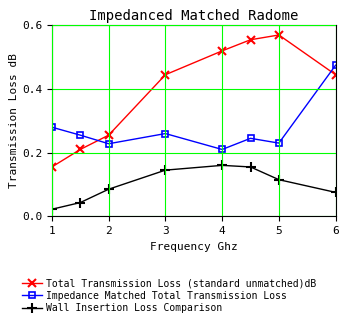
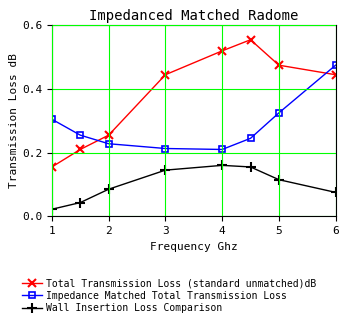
Impedance Matched Total Transmission Loss/1: 0.280 -> 0.305
Impedance Matched Total Transmission Loss/3: 0.260 -> 0.213
Total Transmission Loss (standard unmatched)dB/5: 0.570 -> 0.475
Impedance Matched Total Transmission Loss/5: 0.230 -> 0.325
